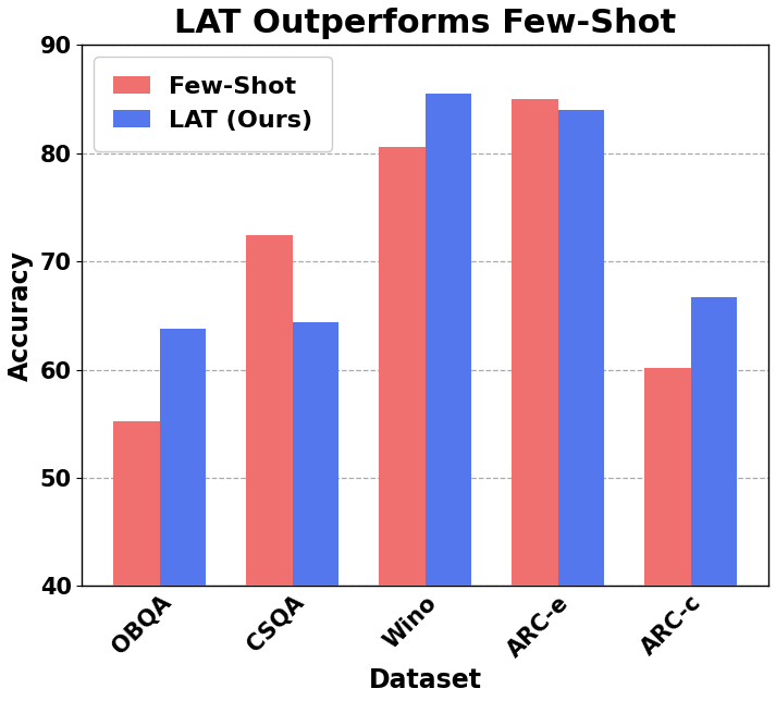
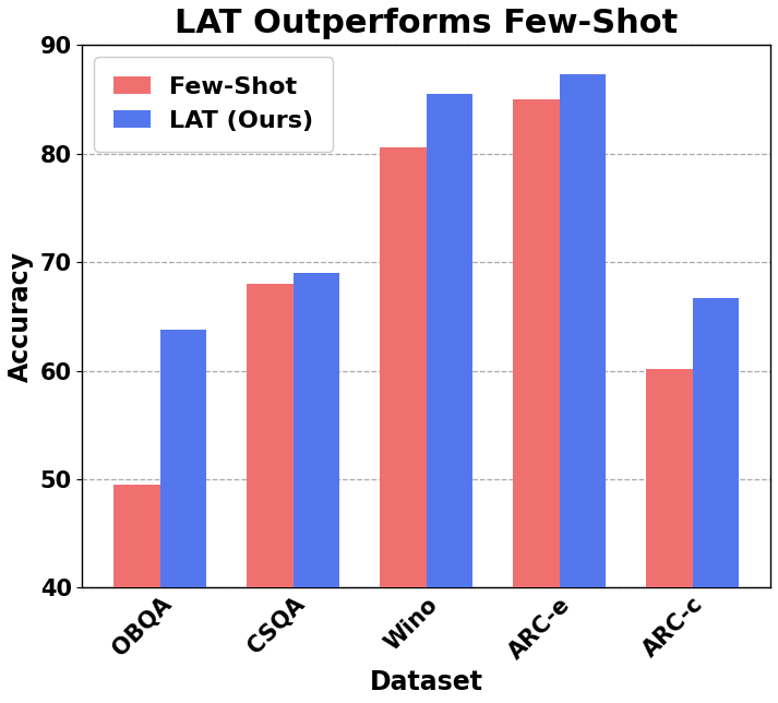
Few-Shot/OBQA: 55.2 -> 49.5
Few-Shot/CSQA: 72.4 -> 68.0
LAT (Ours)/CSQA: 64.4 -> 69.0
LAT (Ours)/ARC-e: 84.0 -> 87.3
